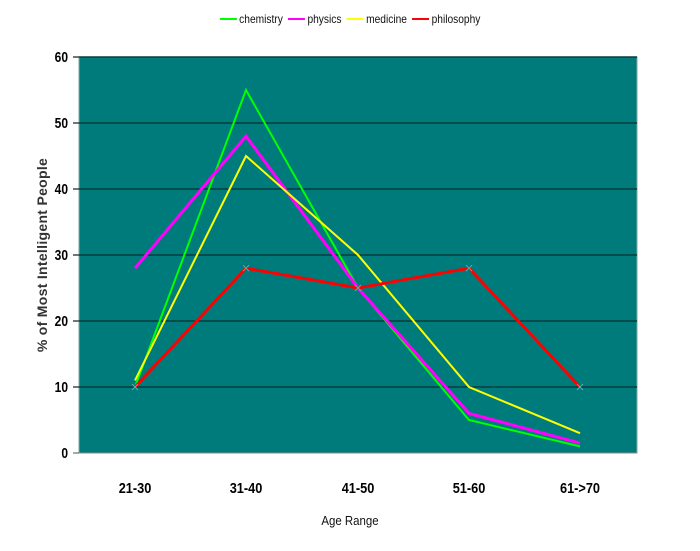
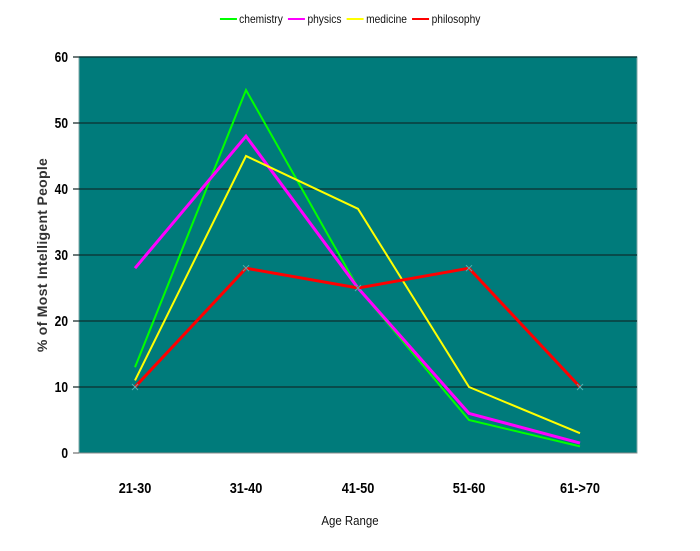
chemistry/21-30: 10 -> 13
medicine/41-50: 30 -> 37
